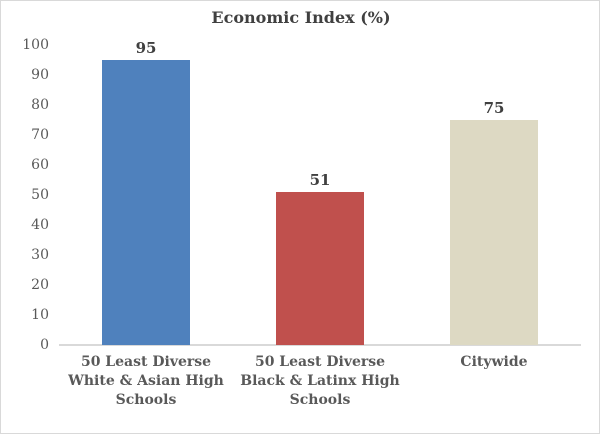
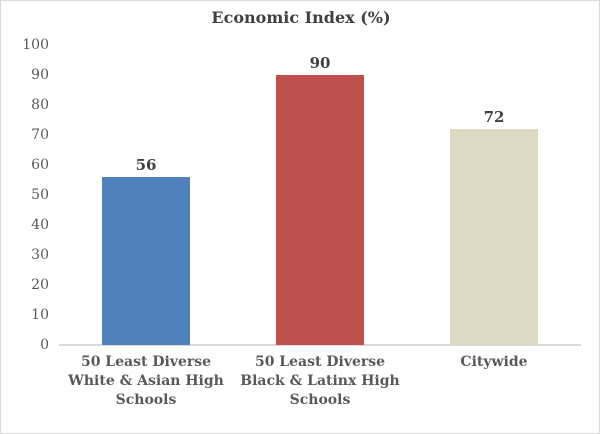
50 Least Diverse White & Asian High Schools: 95 -> 56
50 Least Diverse Black & Latinx High Schools: 51 -> 90
Citywide: 75 -> 72
